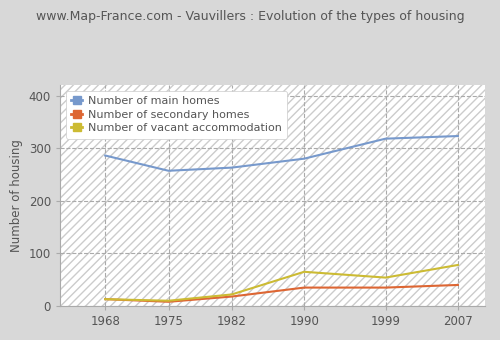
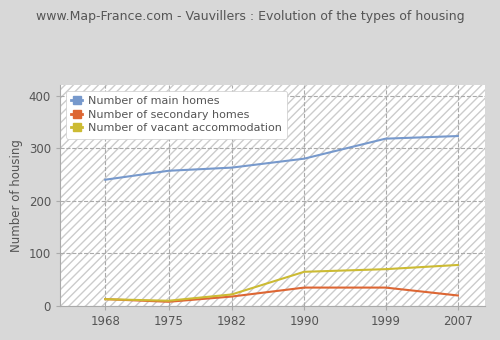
Number of main homes/1968: 286 -> 240
Number of vacant accommodation/1999: 54 -> 70
Number of secondary homes/2007: 40 -> 20
